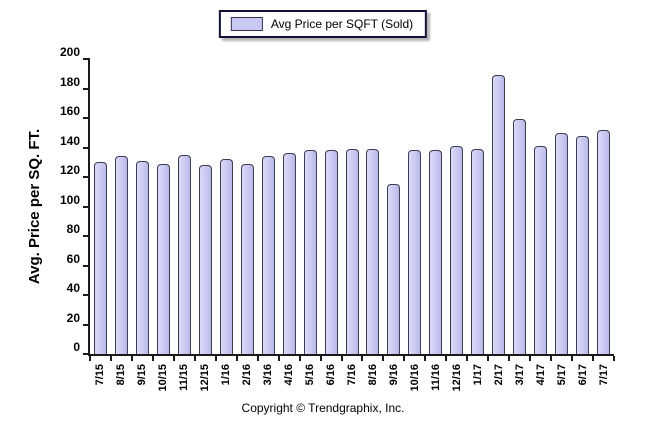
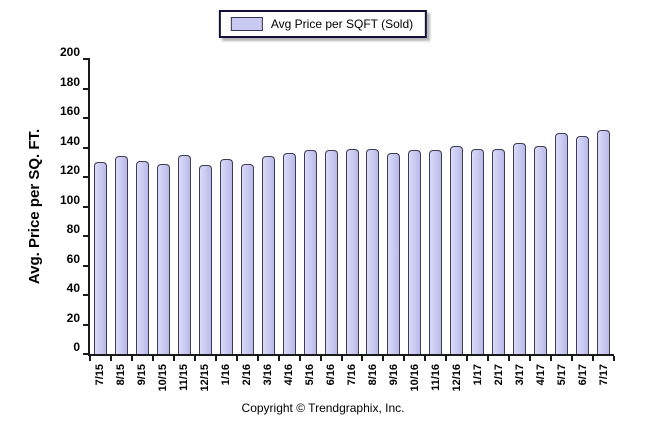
9/16: 115 -> 136
2/17: 189 -> 139
3/17: 159 -> 143
